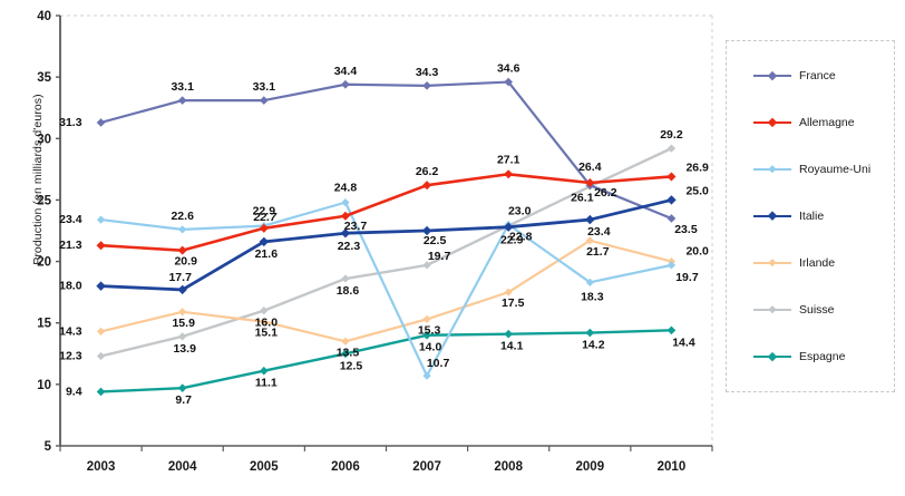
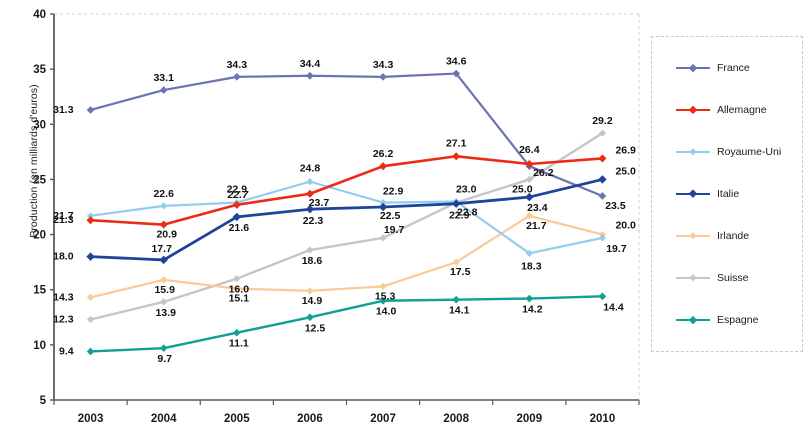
Royaume-Uni/2003: 23.4 -> 21.7
France/2005: 33.1 -> 34.3
Irlande/2006: 13.5 -> 14.9
Royaume-Uni/2007: 10.7 -> 22.9
Suisse/2009: 26.1 -> 25.0
